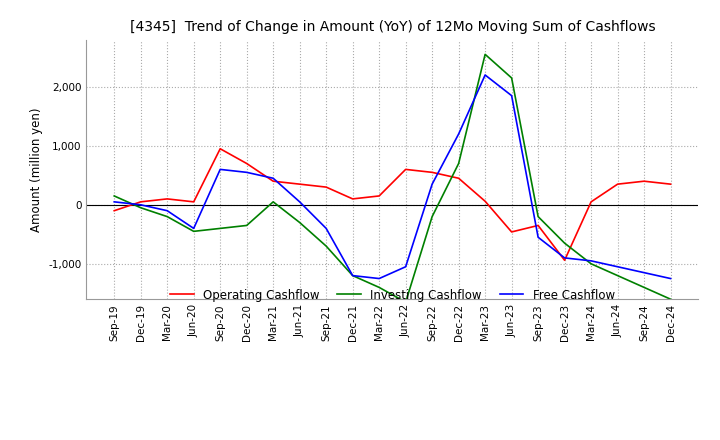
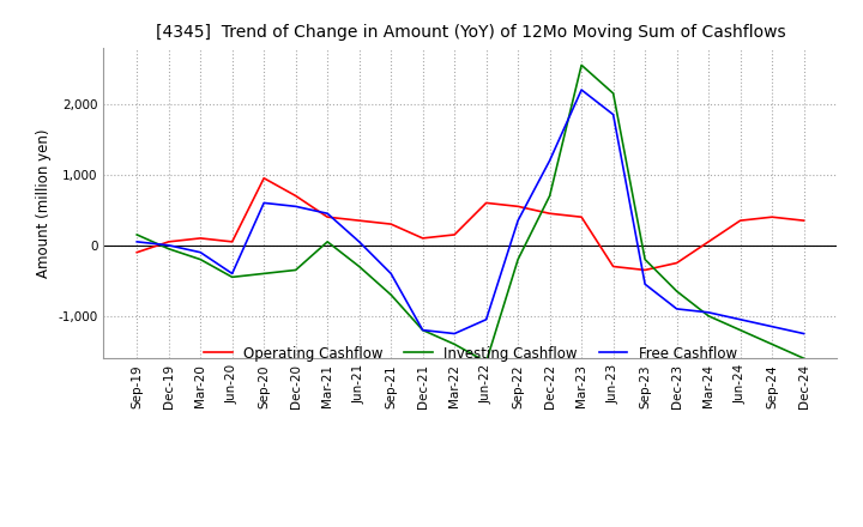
Operating Cashflow/Mar-23: 60 -> 400
Operating Cashflow/Jun-23: -460 -> -300
Operating Cashflow/Dec-23: -940 -> -250
